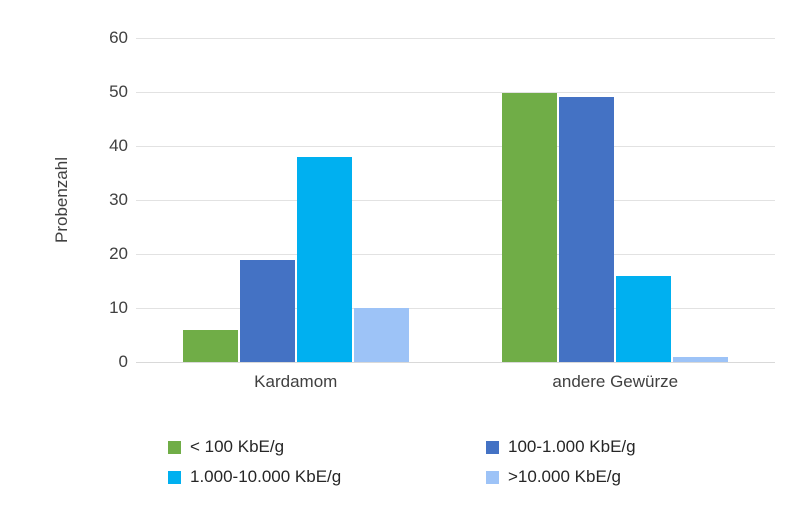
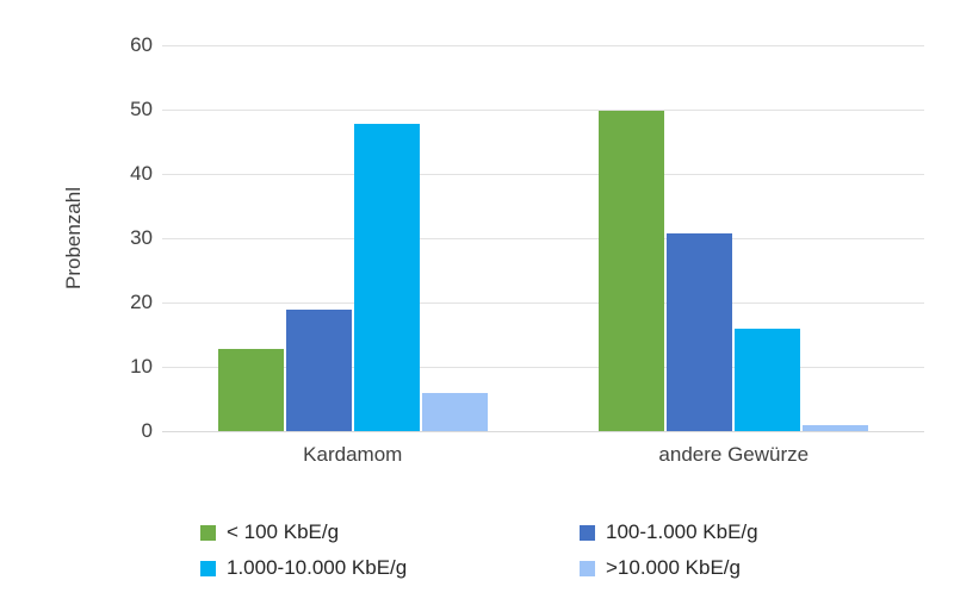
< 100 KbE/g/Kardamom: 6 -> 13
1.000-10.000 KbE/g/Kardamom: 38 -> 48
>10.000 KbE/g/Kardamom: 10 -> 6
100-1.000 KbE/g/andere Gewürze: 49 -> 31
